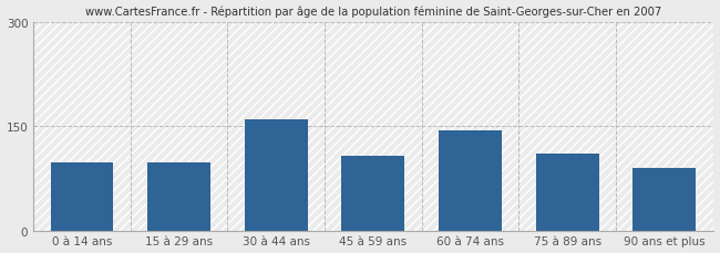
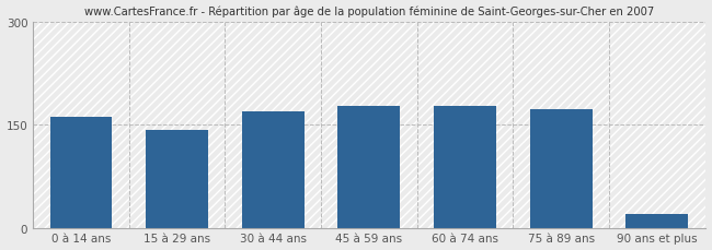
0 à 14 ans: 98 -> 162
15 à 29 ans: 98 -> 143
30 à 44 ans: 160 -> 170
45 à 59 ans: 108 -> 178
60 à 74 ans: 144 -> 177
75 à 89 ans: 110 -> 172
90 ans et plus: 90 -> 20
